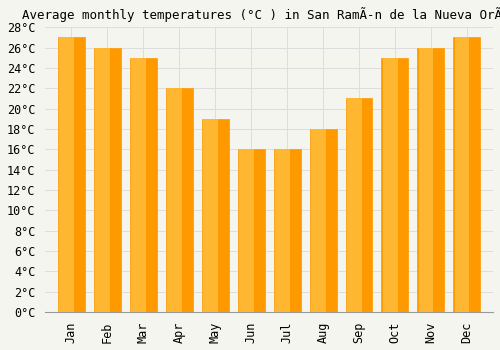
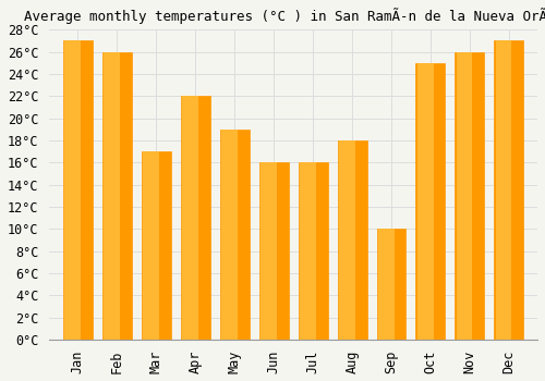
Mar: 25°C -> 17°C
Sep: 21°C -> 10°C
